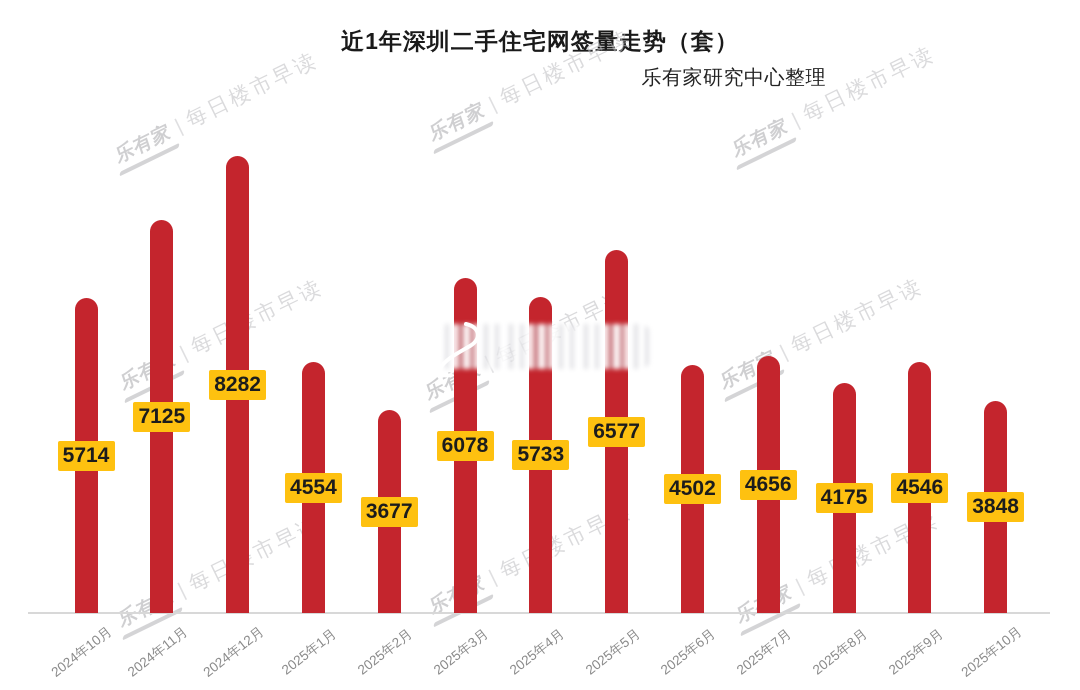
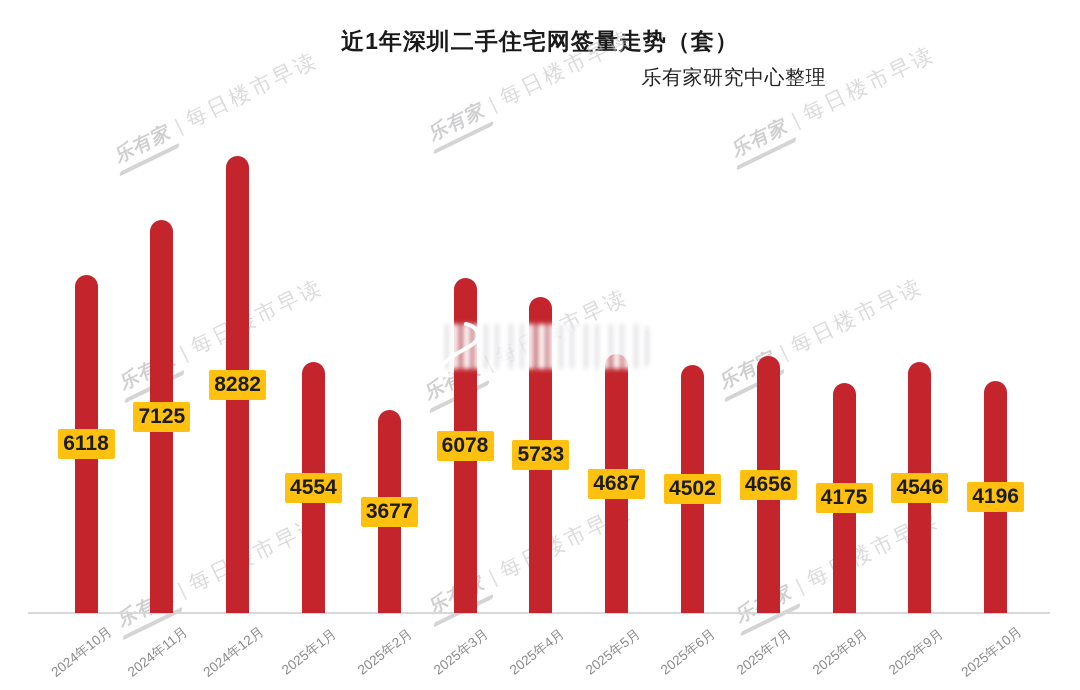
2024年10月: 5714 -> 6118
2025年5月: 6577 -> 4687
2025年10月: 3848 -> 4196
